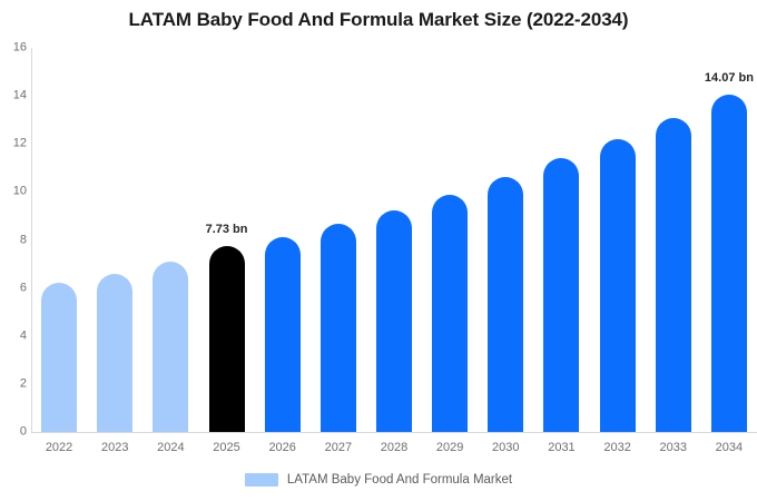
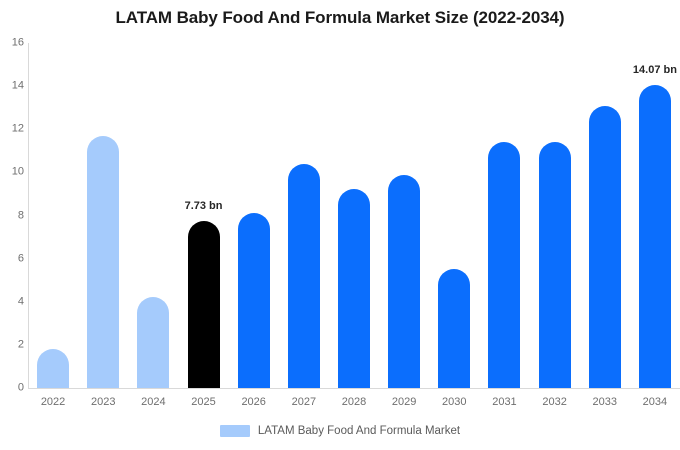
2022: 6.2 -> 1.8
2023: 6.6 -> 11.7
2024: 7.1 -> 4.2
2027: 8.7 -> 10.4
2030: 10.6 -> 5.5
2032: 12.2 -> 11.4
